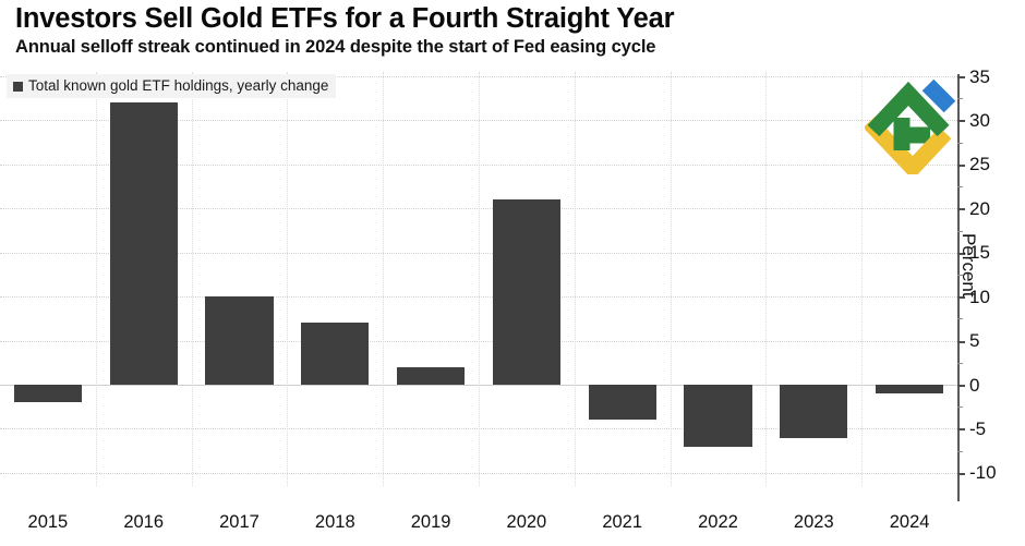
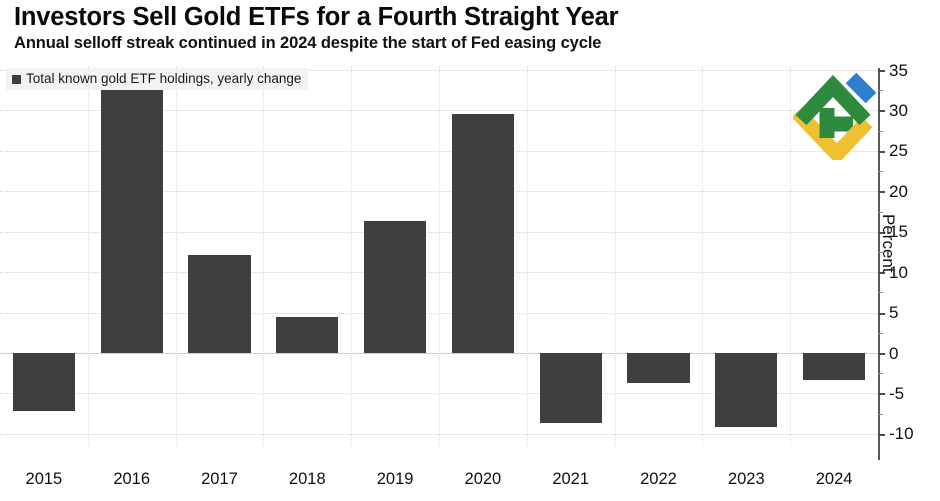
2015: -2 -> -7
2016: 32 -> 33
2017: 10 -> 12
2018: 7 -> 4
2019: 2 -> 16
2020: 21 -> 30
2021: -4 -> -9
2022: -7 -> -4
2023: -6 -> -9
2024: -1 -> -3
